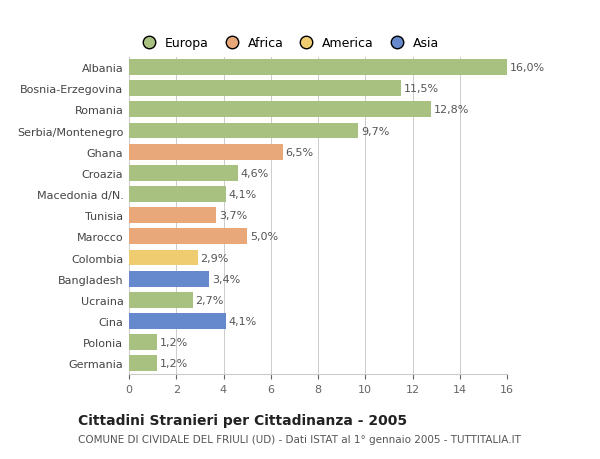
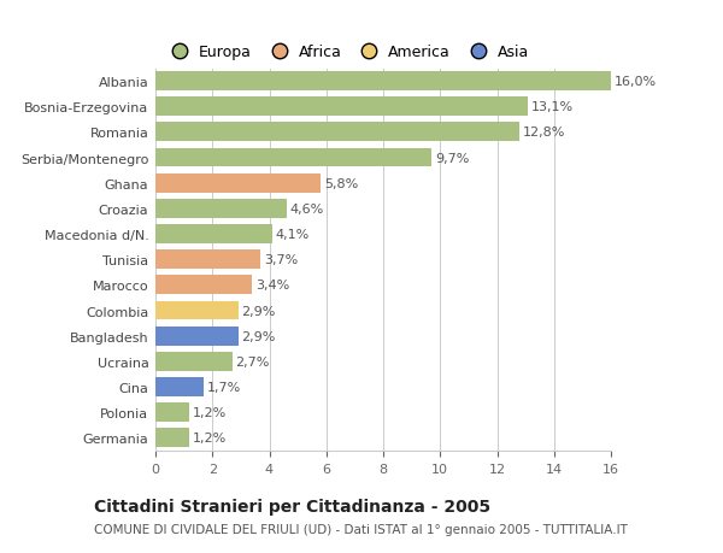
Bosnia-Erzegovina: 11,5% -> 13,1%
Ghana: 6,5% -> 5,8%
Marocco: 5,0% -> 3,4%
Bangladesh: 3,4% -> 2,9%
Cina: 4,1% -> 1,7%
